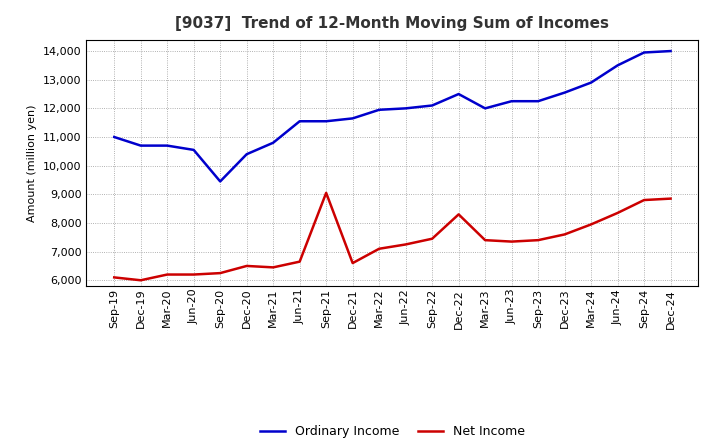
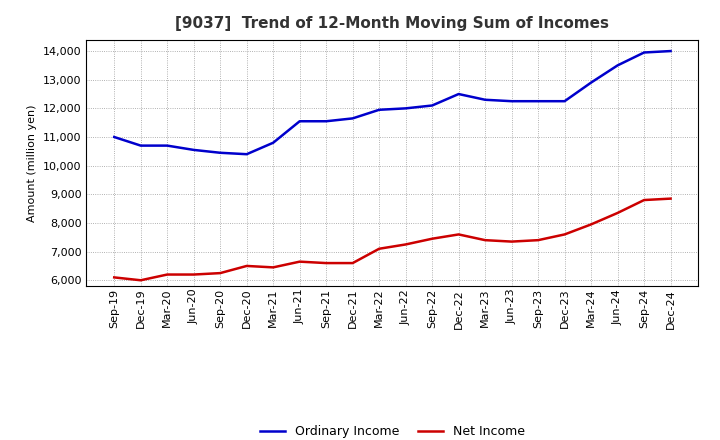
Ordinary Income/Sep-20: 9,450 -> 10,450
Net Income/Sep-21: 9,050 -> 6,600
Net Income/Dec-22: 8,300 -> 7,600
Ordinary Income/Mar-23: 12,000 -> 12,300
Ordinary Income/Dec-23: 12,550 -> 12,250
